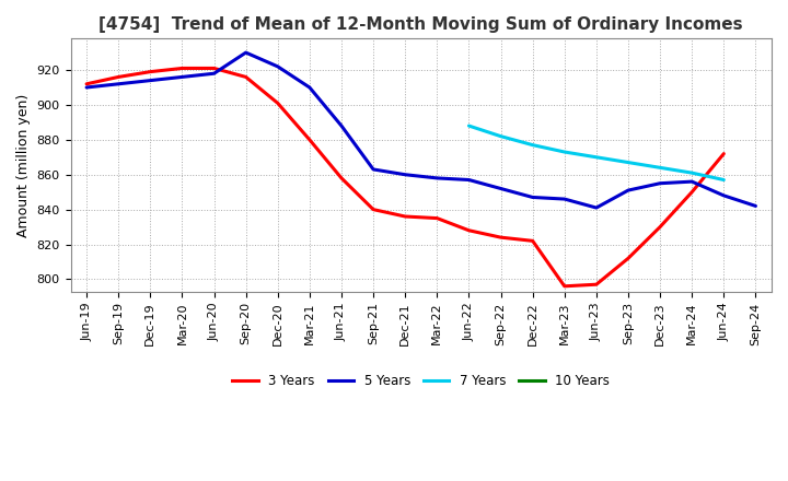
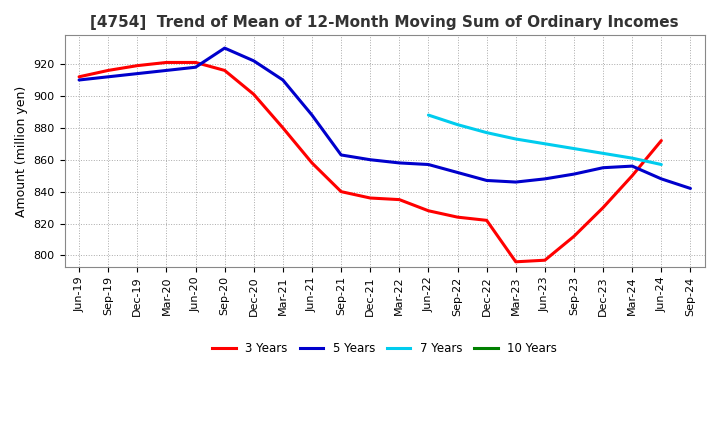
5 Years/Jun-23: 841 -> 848
